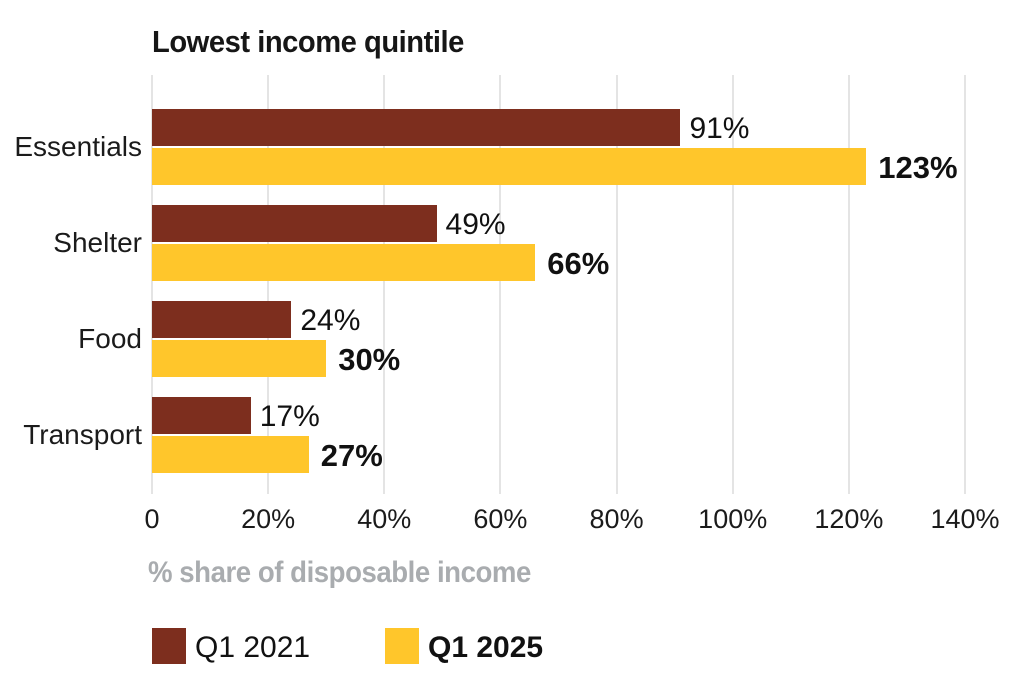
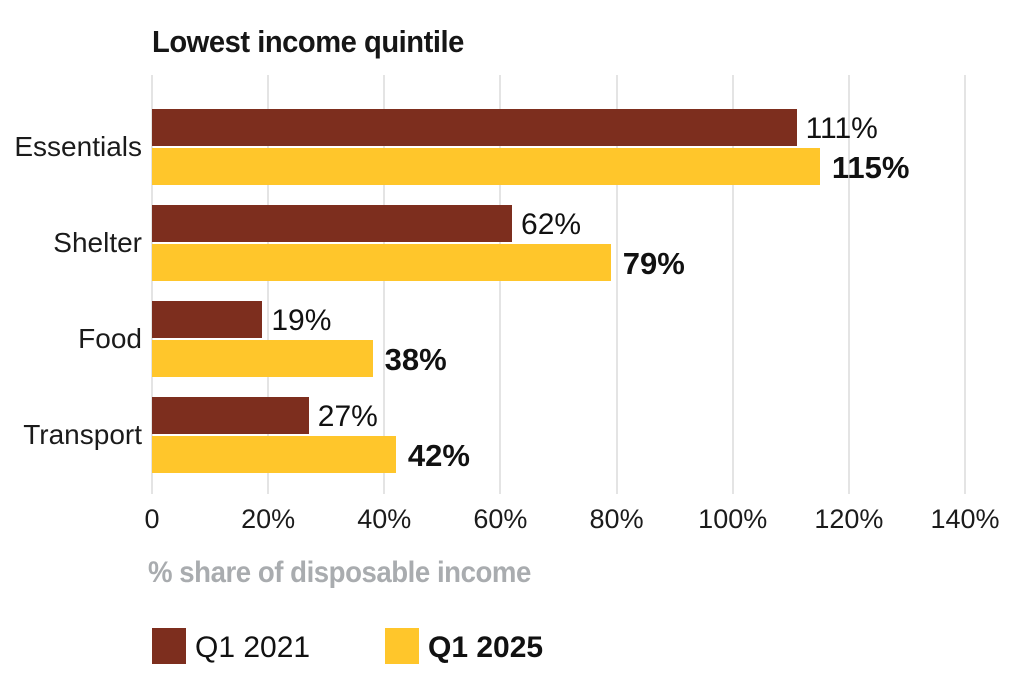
Q1 2021/Essentials: 91% -> 111%
Q1 2025/Essentials: 123% -> 115%
Q1 2021/Shelter: 49% -> 62%
Q1 2025/Shelter: 66% -> 79%
Q1 2021/Food: 24% -> 19%
Q1 2025/Food: 30% -> 38%
Q1 2021/Transport: 17% -> 27%
Q1 2025/Transport: 27% -> 42%
